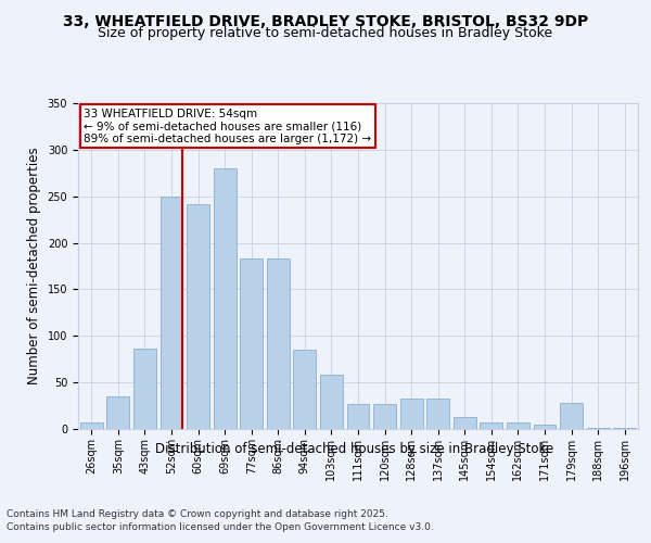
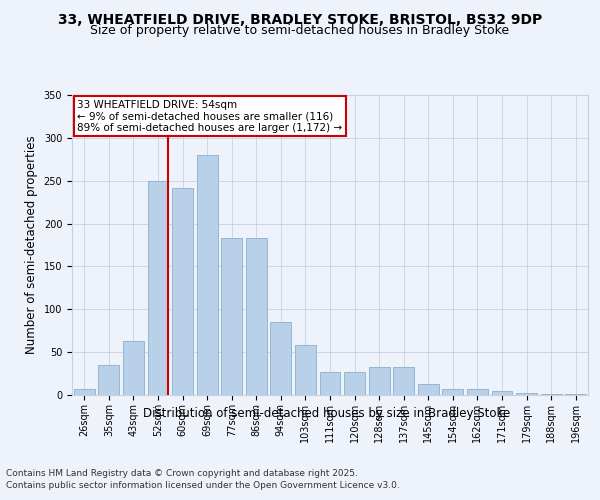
43sqm: 86 -> 63
179sqm: 28 -> 2
